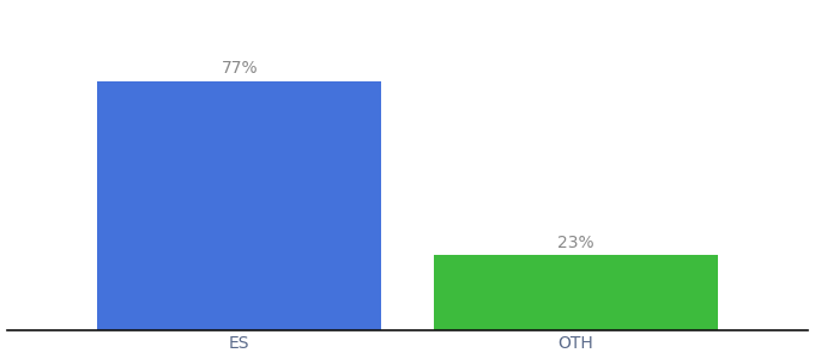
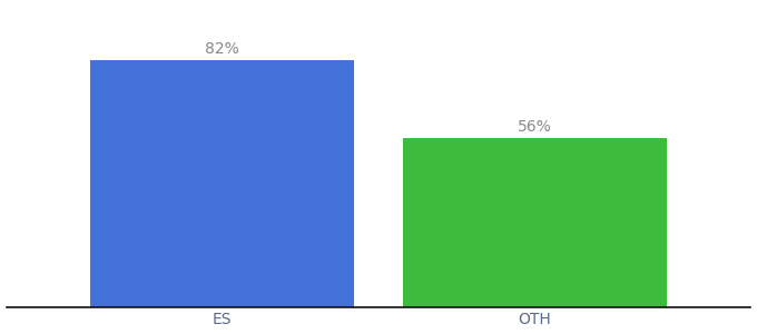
ES: 77% -> 82%
OTH: 23% -> 56%
